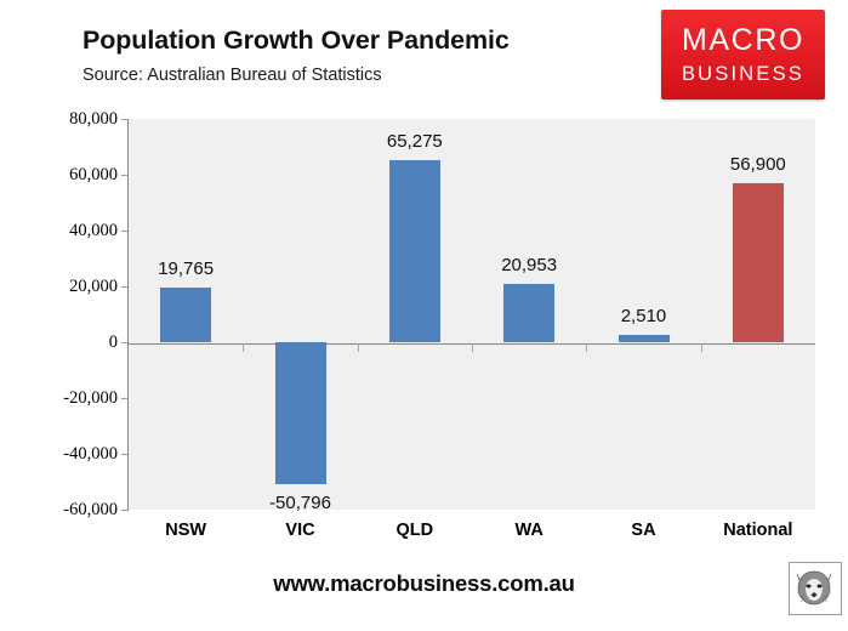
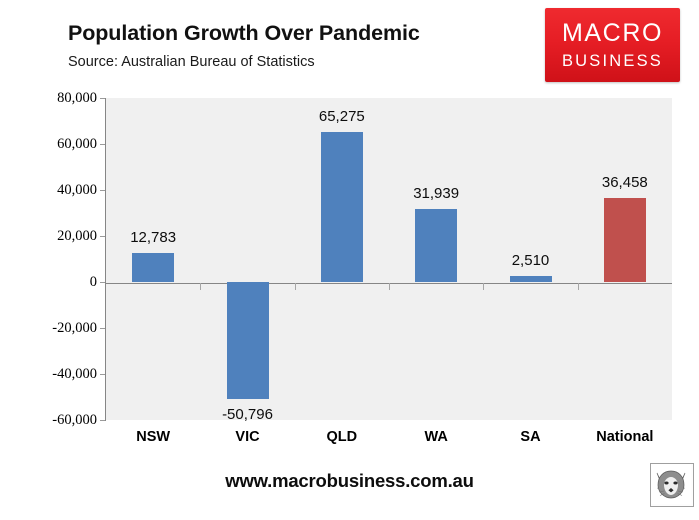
NSW: 19,765 -> 12,783
WA: 20,953 -> 31,939
National: 56,900 -> 36,458
